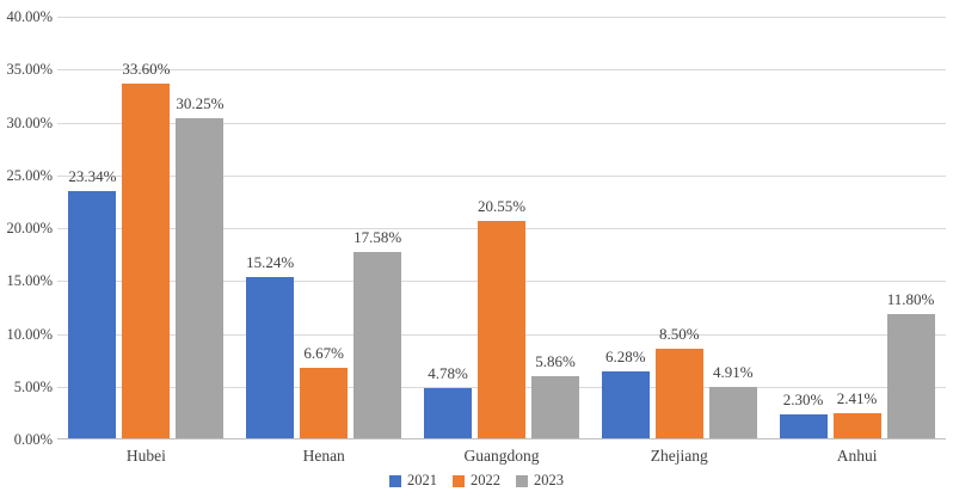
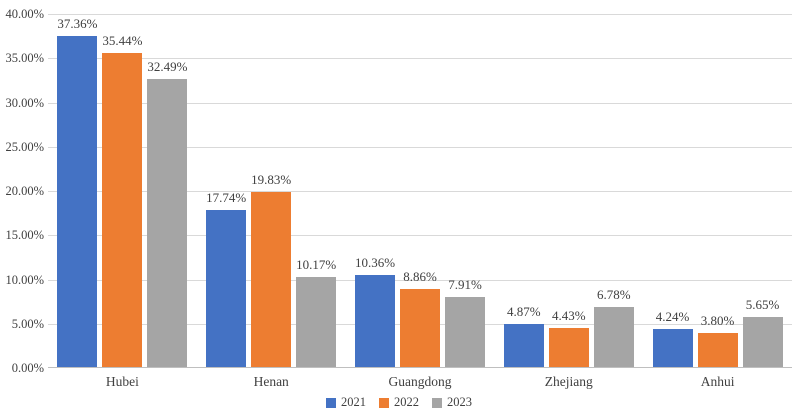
2021/Hubei: 23.34% -> 37.36%
2022/Hubei: 33.60% -> 35.44%
2023/Hubei: 30.25% -> 32.49%
2021/Henan: 15.24% -> 17.74%
2022/Henan: 6.67% -> 19.83%
2023/Henan: 17.58% -> 10.17%
2021/Guangdong: 4.78% -> 10.36%
2022/Guangdong: 20.55% -> 8.86%
2023/Guangdong: 5.86% -> 7.91%
2021/Zhejiang: 6.28% -> 4.87%
2022/Zhejiang: 8.50% -> 4.43%
2023/Zhejiang: 4.91% -> 6.78%
2021/Anhui: 2.30% -> 4.24%
2022/Anhui: 2.41% -> 3.80%
2023/Anhui: 11.80% -> 5.65%
